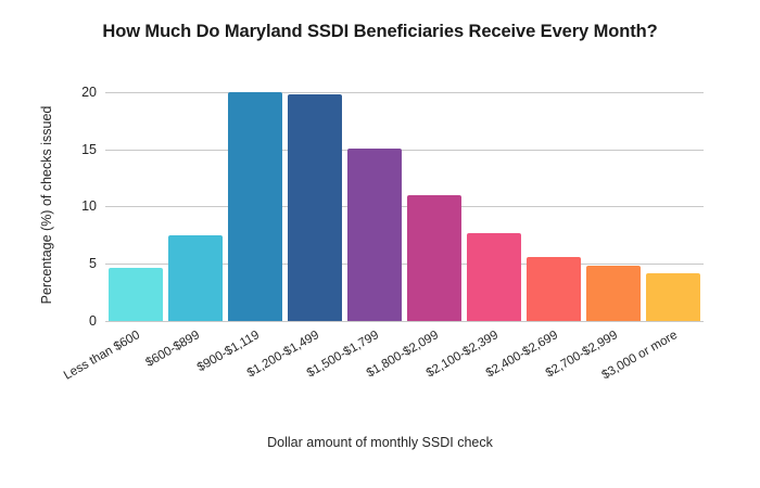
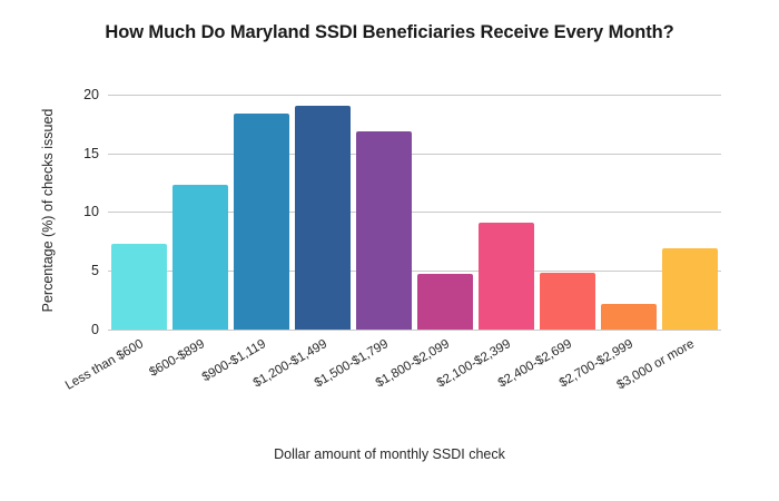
Less than $600: 4.6 -> 7.3
$600-$899: 7.5 -> 12.3
$900-$1,119: 20.0 -> 18.4
$1,200-$1,499: 19.8 -> 19.0
$1,500-$1,799: 15.1 -> 16.9
$1,800-$2,099: 11.0 -> 4.7
$2,100-$2,399: 7.7 -> 9.1
$2,400-$2,699: 5.6 -> 4.8
$2,700-$2,999: 4.8 -> 2.2
$3,000 or more: 4.2 -> 6.9
